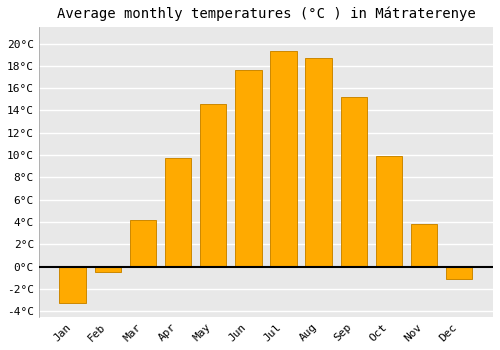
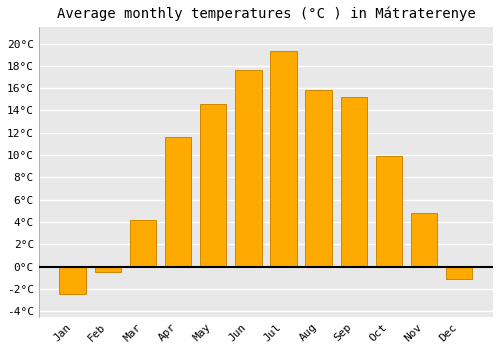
Jan: -3.3°C -> -2.5°C
Apr: 9.7°C -> 11.6°C
Aug: 18.7°C -> 15.8°C
Nov: 3.8°C -> 4.8°C
